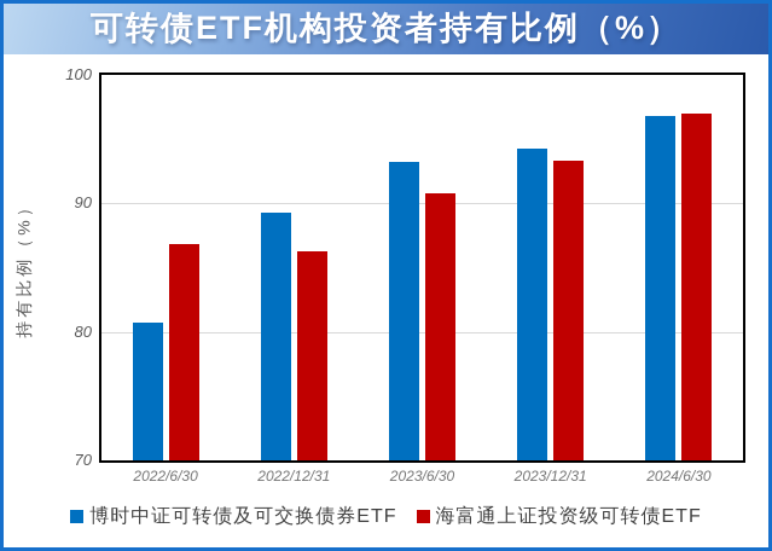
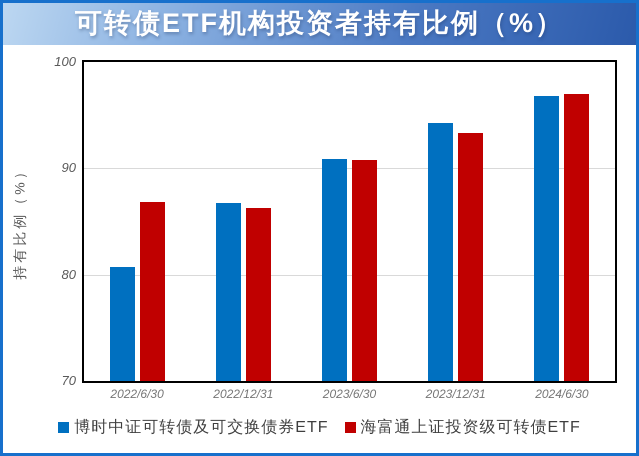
博时中证可转债及可交换债券ETF/2022/12/31: 89.3 -> 86.7
博时中证可转债及可交换债券ETF/2023/6/30: 93.2 -> 90.9
